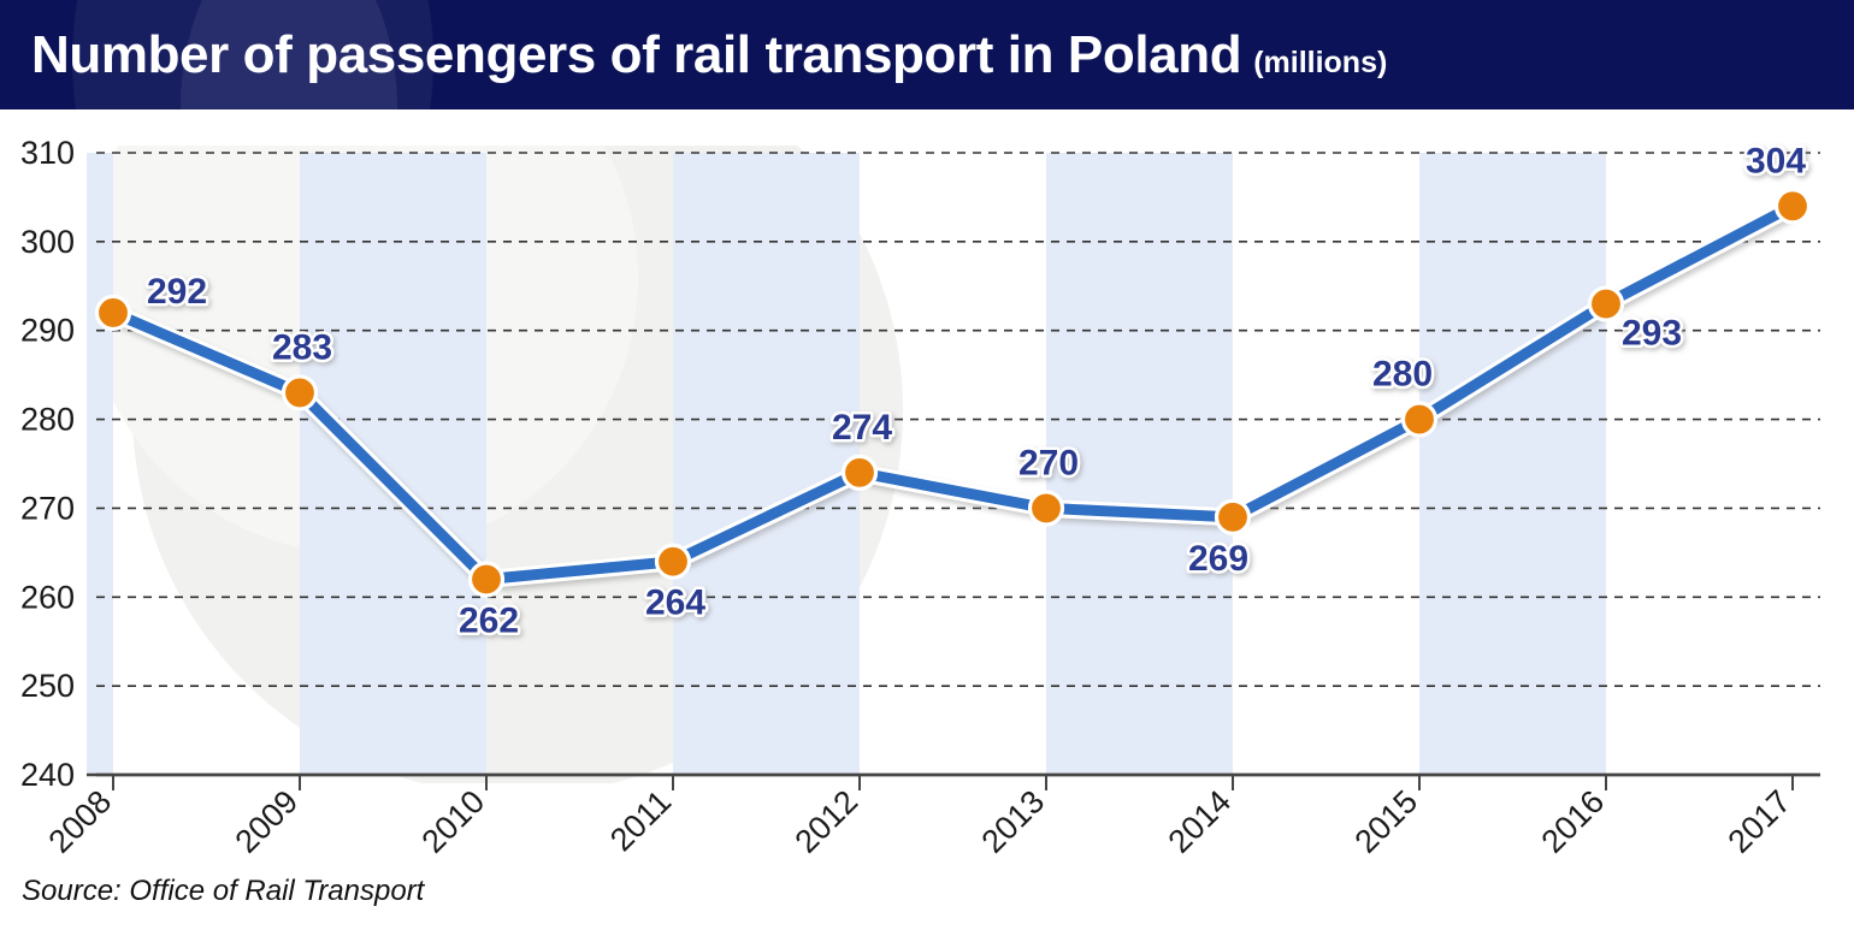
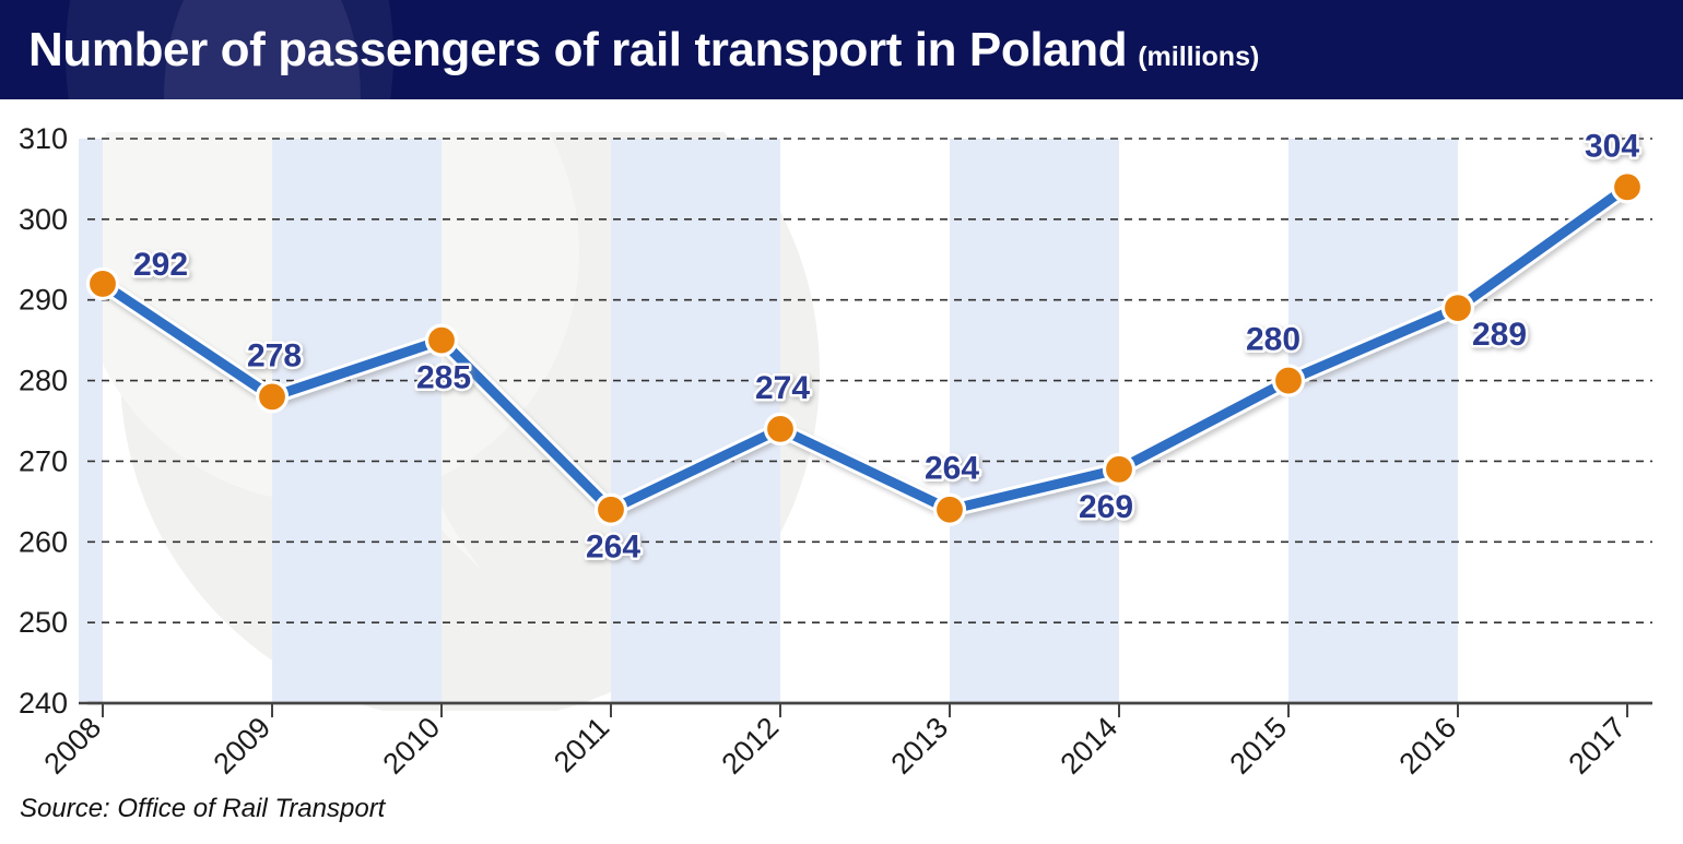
2009: 283 -> 278
2010: 262 -> 285
2013: 270 -> 264
2016: 293 -> 289
